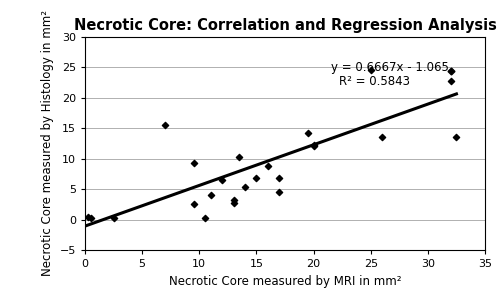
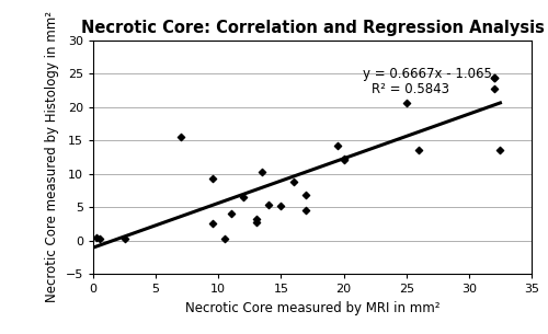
15: 6.8 -> 5.2
25: 24.5 -> 20.6
